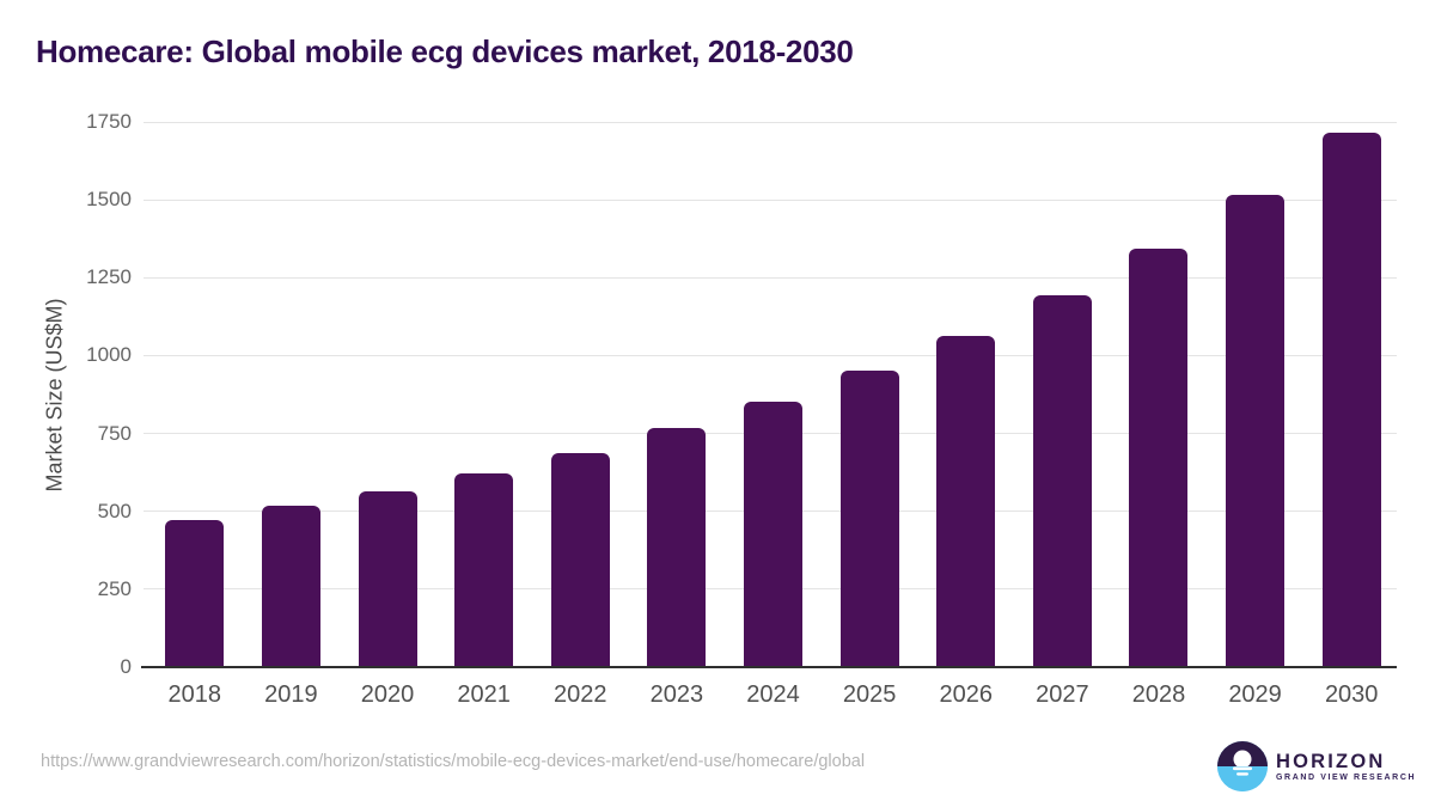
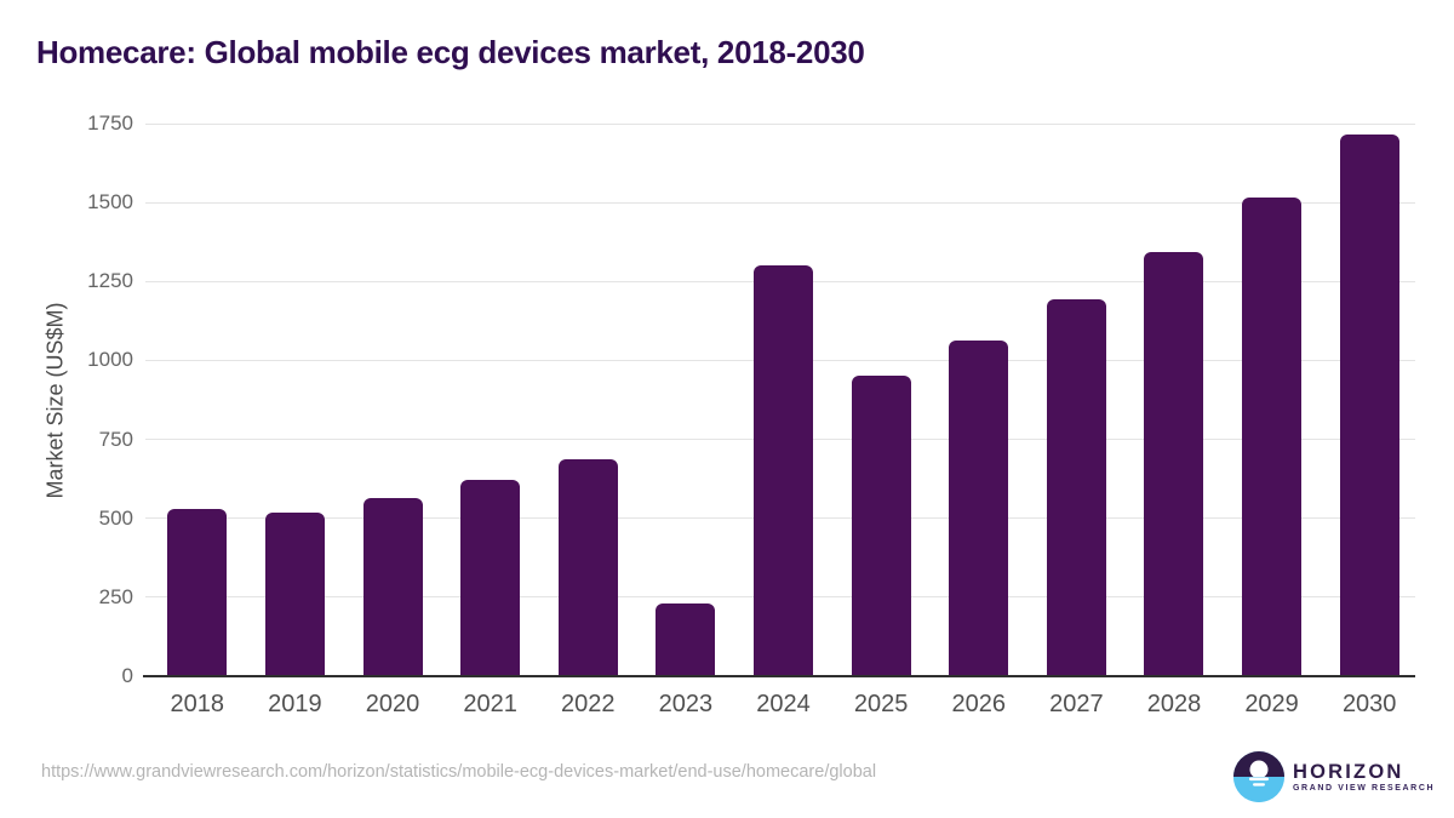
2018: 470 -> 530
2023: 770 -> 230
2024: 850 -> 1300
